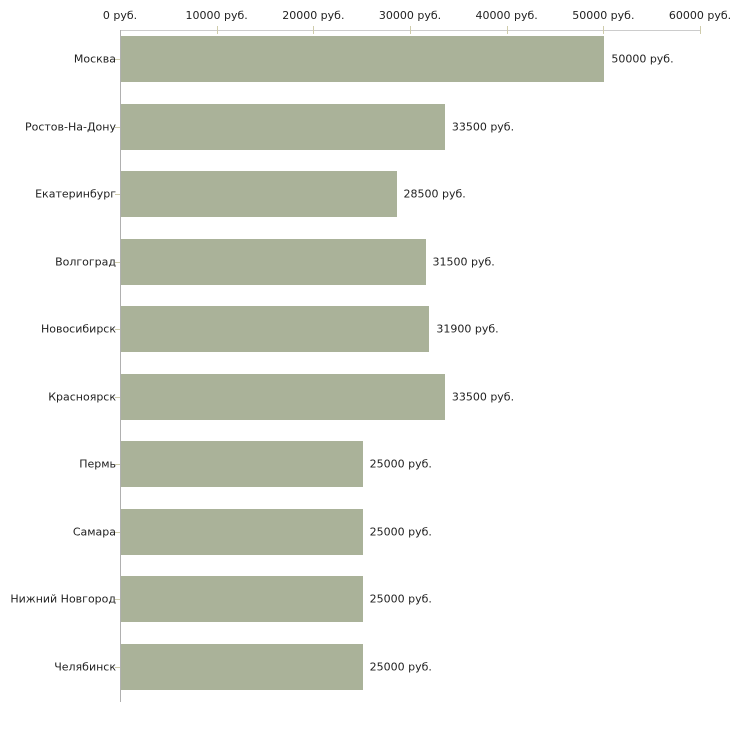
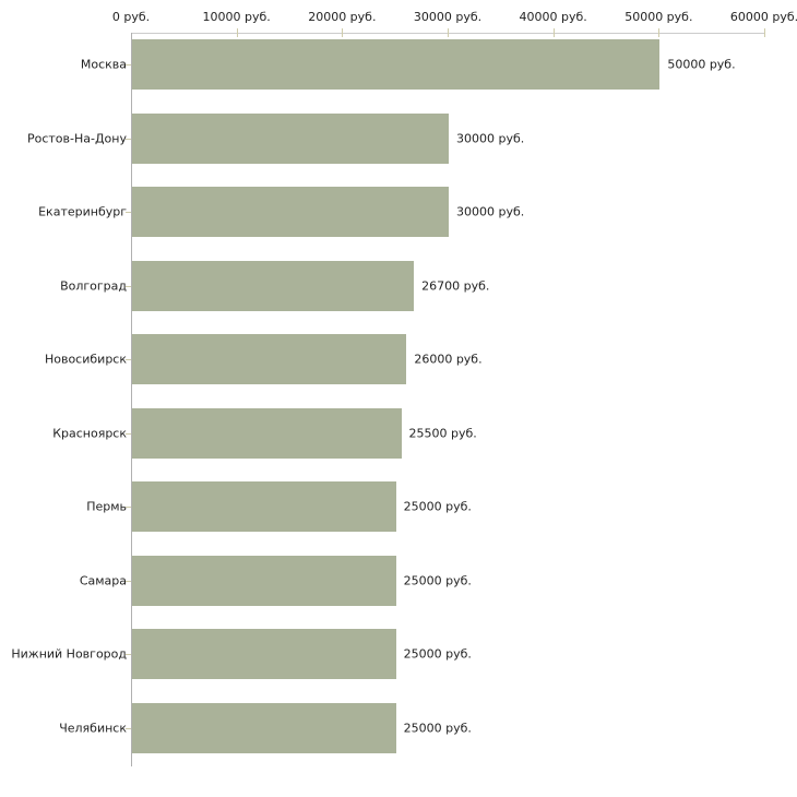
Ростов-На-Дону: 33500 -> 30000
Екатеринбург: 28500 -> 30000
Волгоград: 31500 -> 26700
Новосибирск: 31900 -> 26000
Красноярск: 33500 -> 25500
